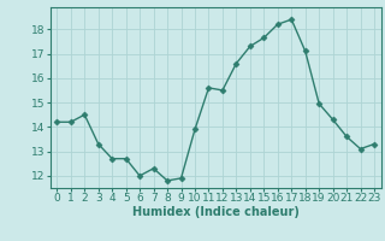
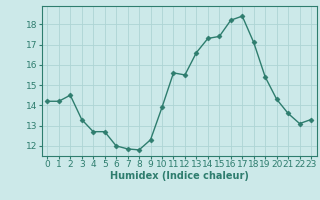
7: 12.30 -> 11.85
9: 11.90 -> 12.30
15: 17.65 -> 17.40
19: 14.95 -> 15.40
